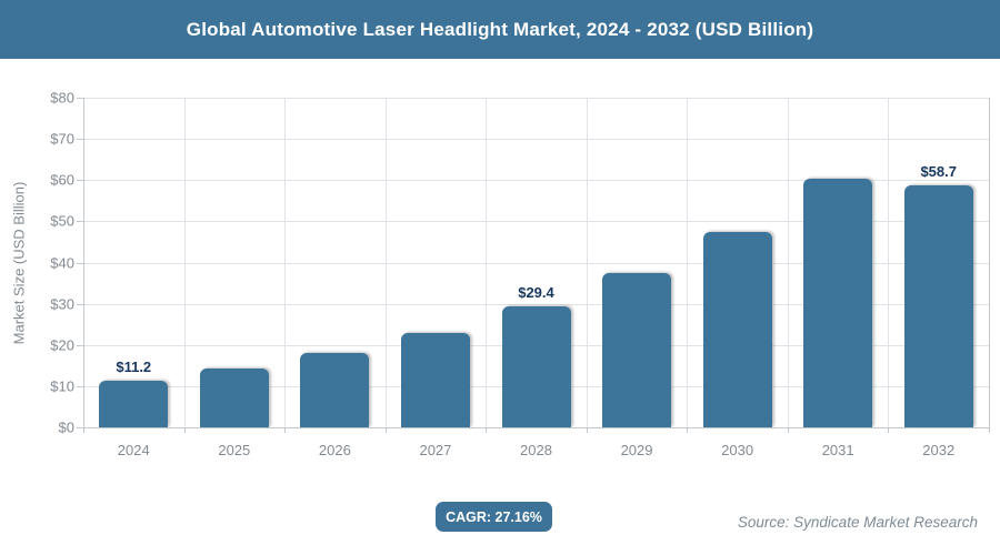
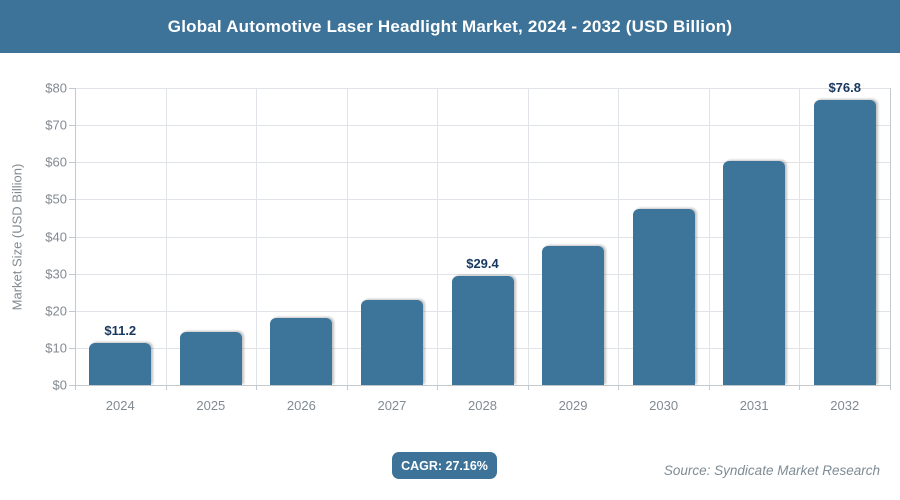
2032: $58.7 -> $76.8
